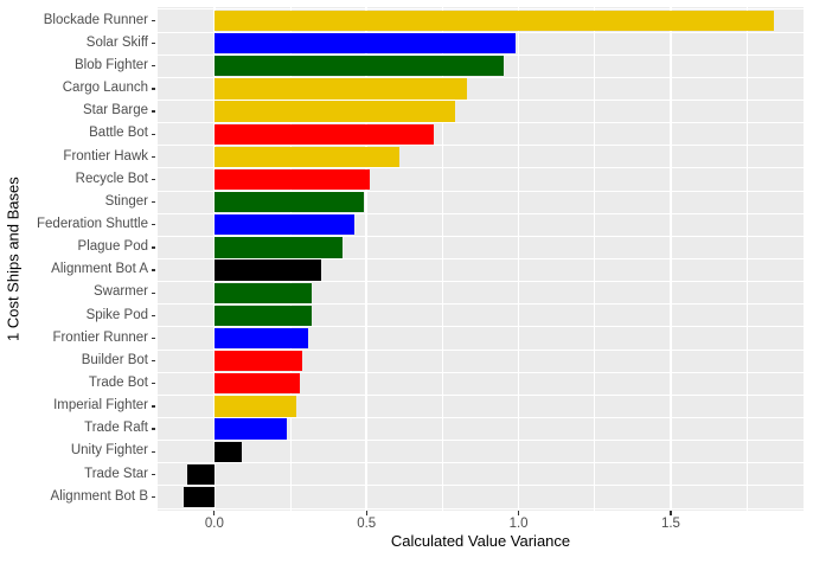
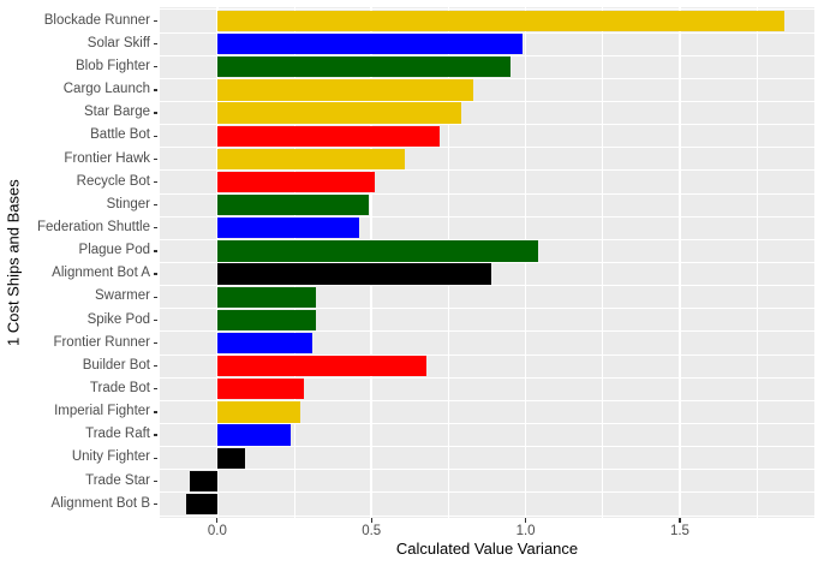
Plague Pod: 0.42 -> 1.04
Alignment Bot A: 0.35 -> 0.89
Builder Bot: 0.29 -> 0.68
